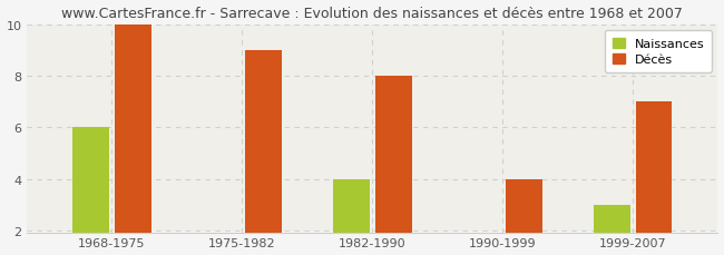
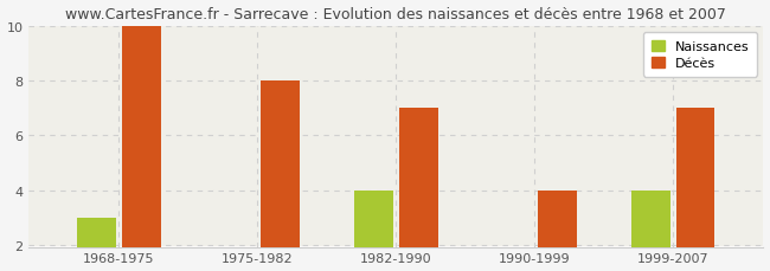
Naissances/1968-1975: 6 -> 3
Décès/1975-1982: 9 -> 8
Décès/1982-1990: 8 -> 7
Naissances/1999-2007: 3 -> 4
